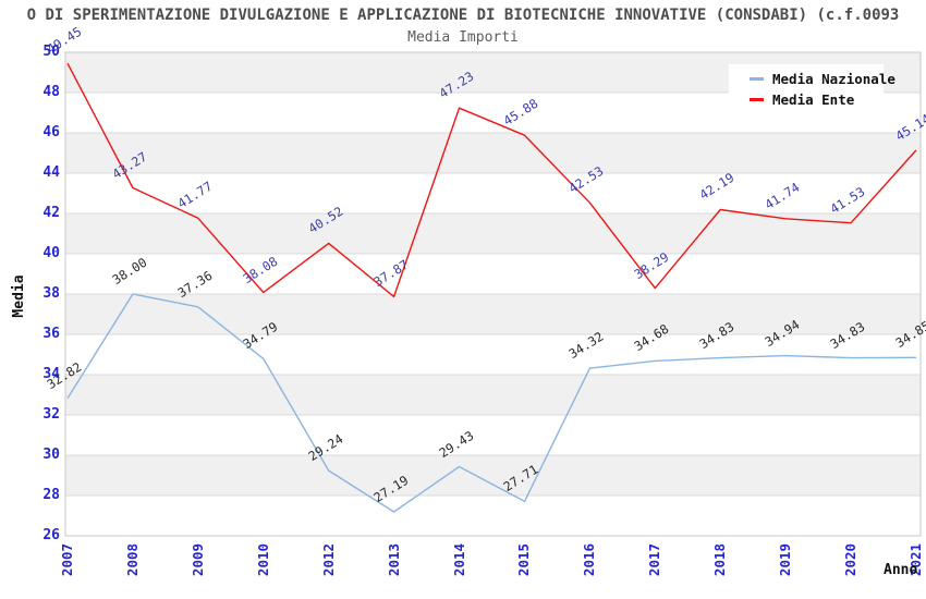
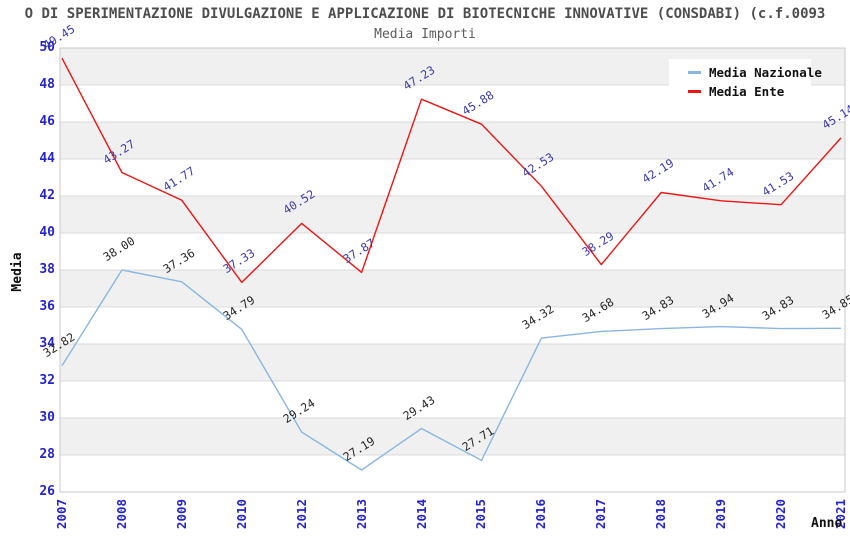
Media Ente/2010: 38.08 -> 37.33
